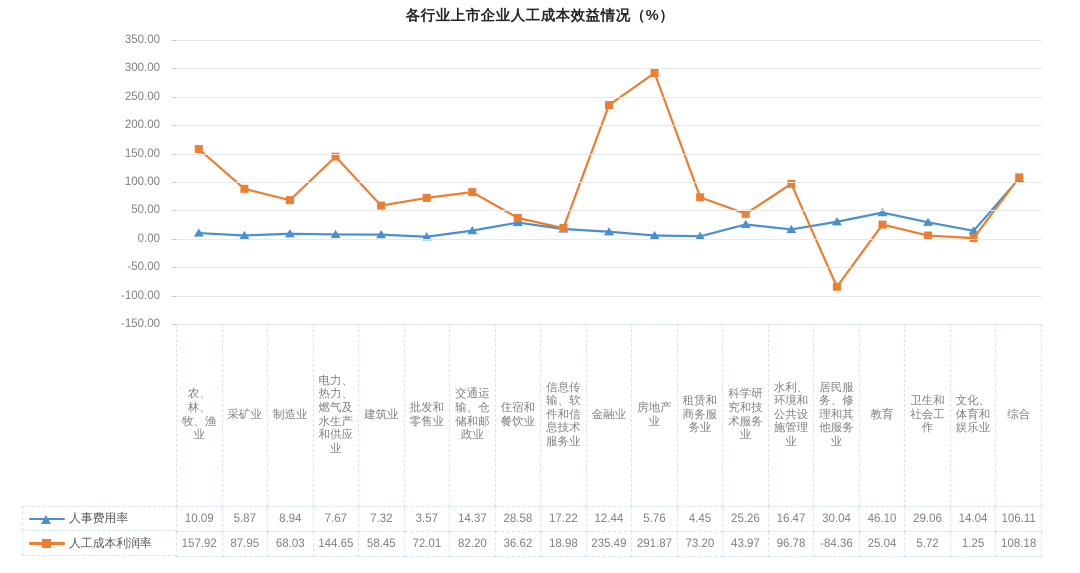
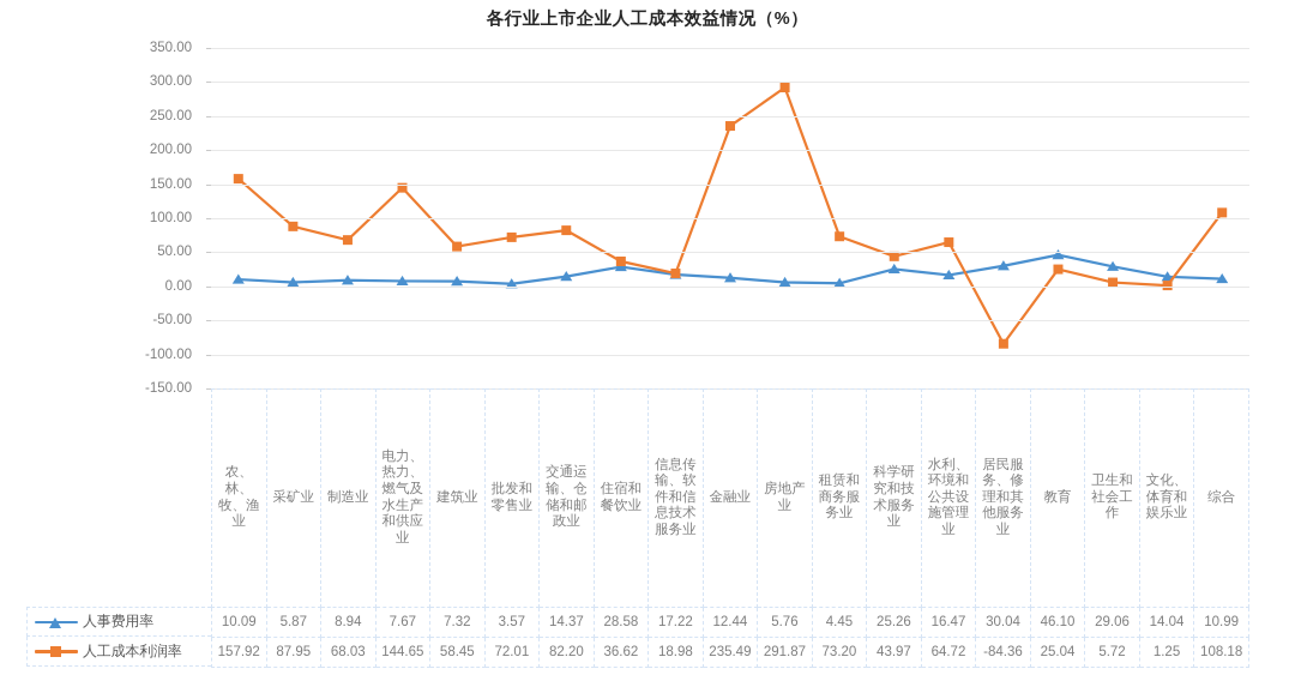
人工成本利润率/水利、环境和公共设施管理业: 96.78 -> 64.72
人事费用率/综合: 106.11 -> 10.99
